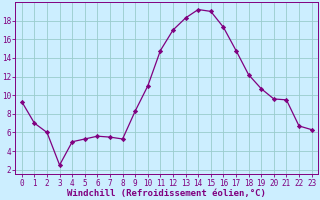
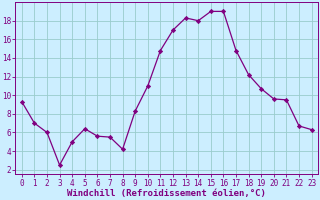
5: 5.3 -> 6.4
8: 5.3 -> 4.2
14: 19.2 -> 18.0
16: 17.3 -> 19.0
